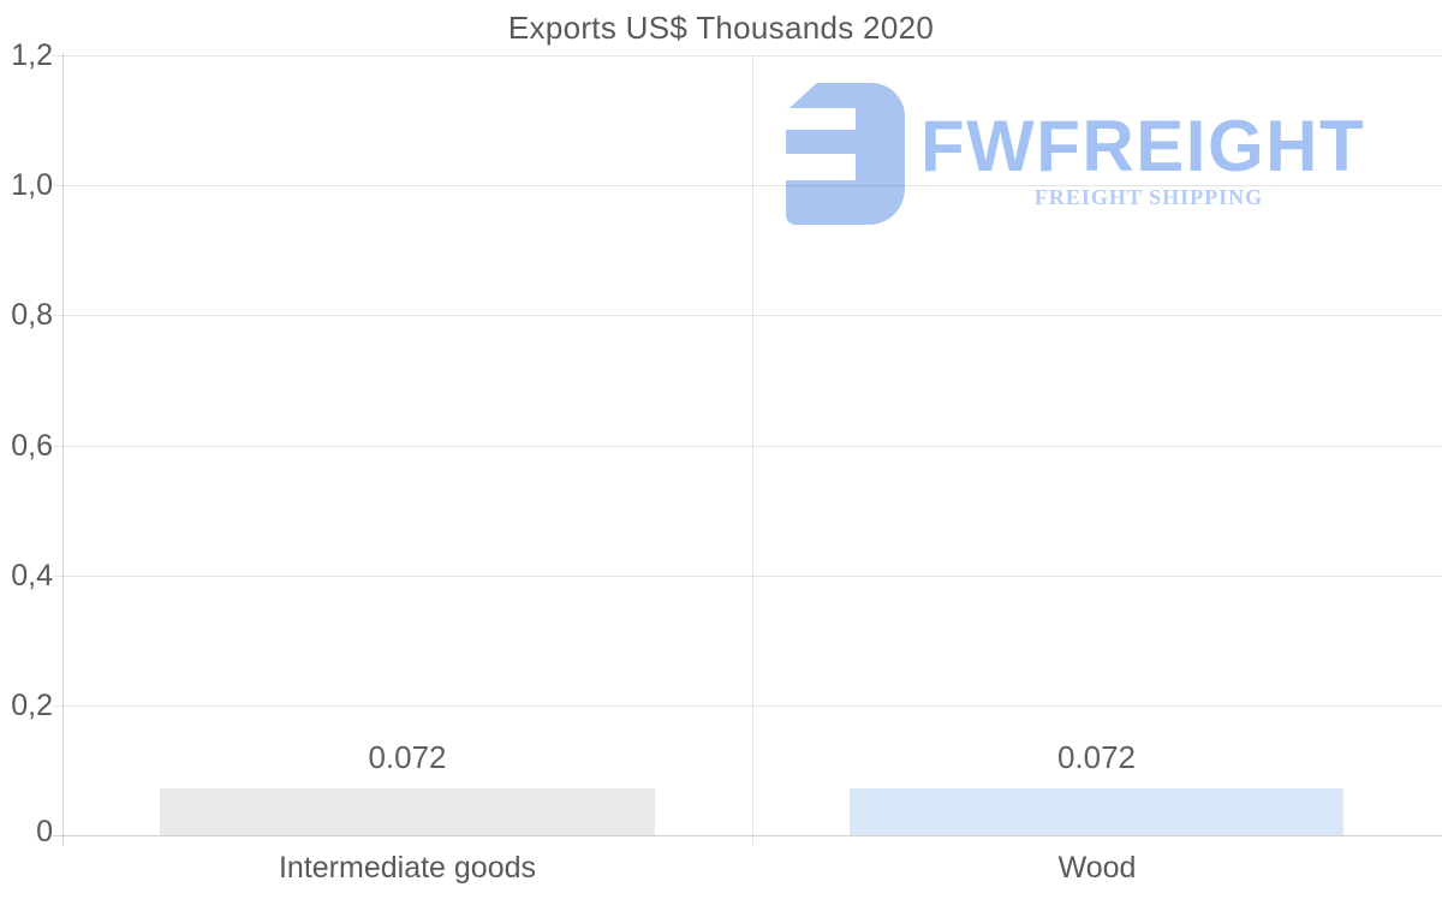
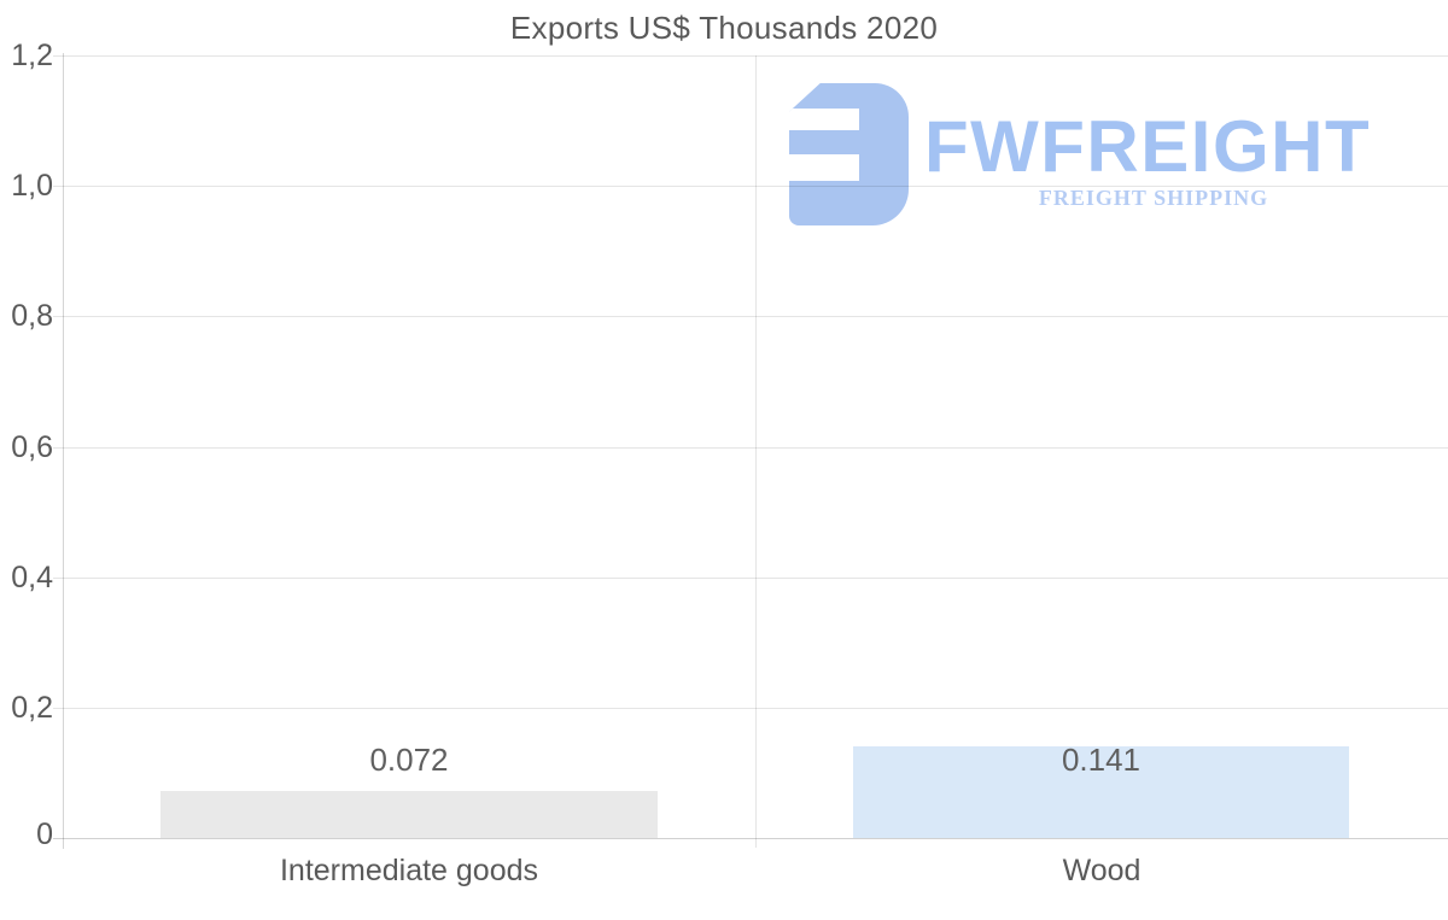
Wood: 0.072 -> 0.141
